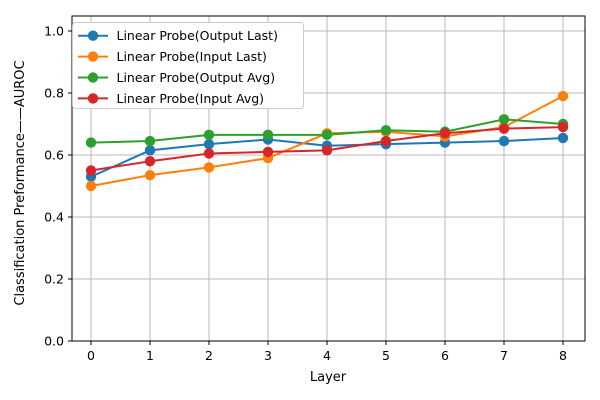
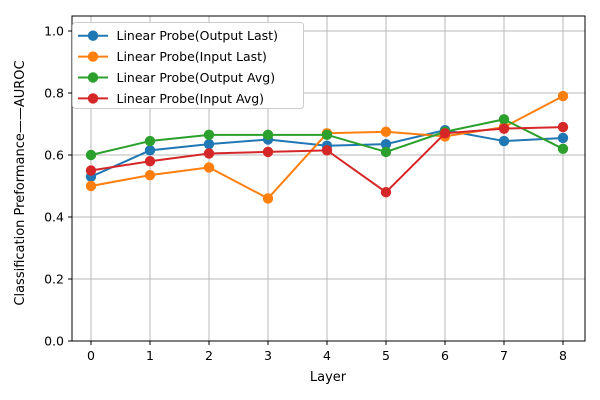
Linear Probe(Output Avg)/0: 0.64 -> 0.60
Linear Probe(Input Last)/3: 0.59 -> 0.46
Linear Probe(Output Avg)/5: 0.68 -> 0.61
Linear Probe(Input Avg)/5: 0.65 -> 0.48
Linear Probe(Output Last)/6: 0.64 -> 0.68
Linear Probe(Output Avg)/8: 0.70 -> 0.62
